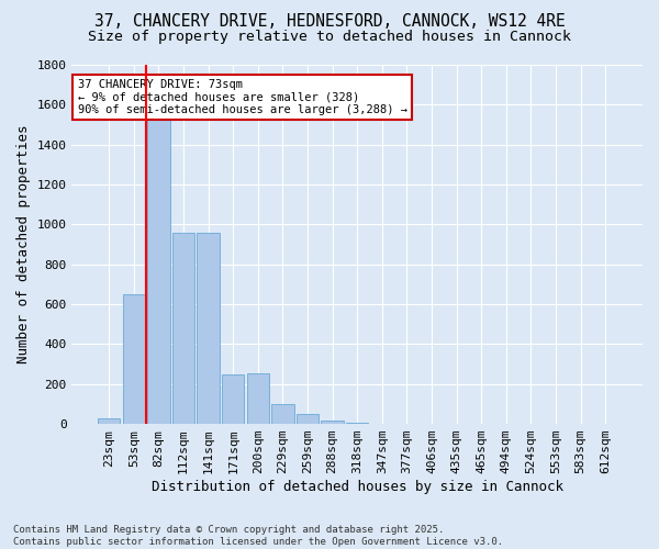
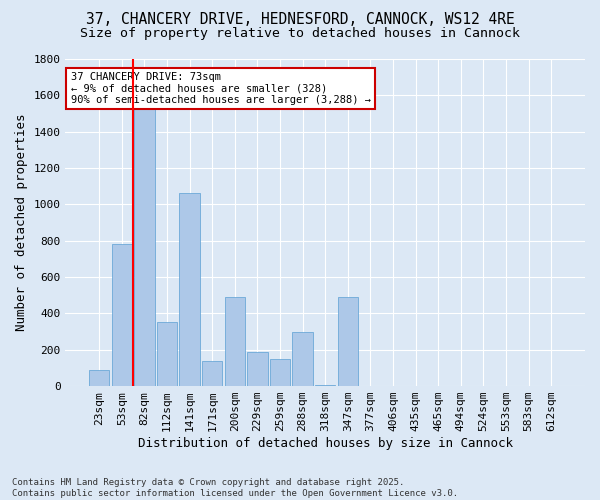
23sqm: 30 -> 90
53sqm: 650 -> 780
112sqm: 960 -> 350
141sqm: 960 -> 1060
171sqm: 250 -> 140
200sqm: 260 -> 490
229sqm: 100 -> 190
259sqm: 50 -> 150
288sqm: 20 -> 300
347sqm: 0 -> 490
